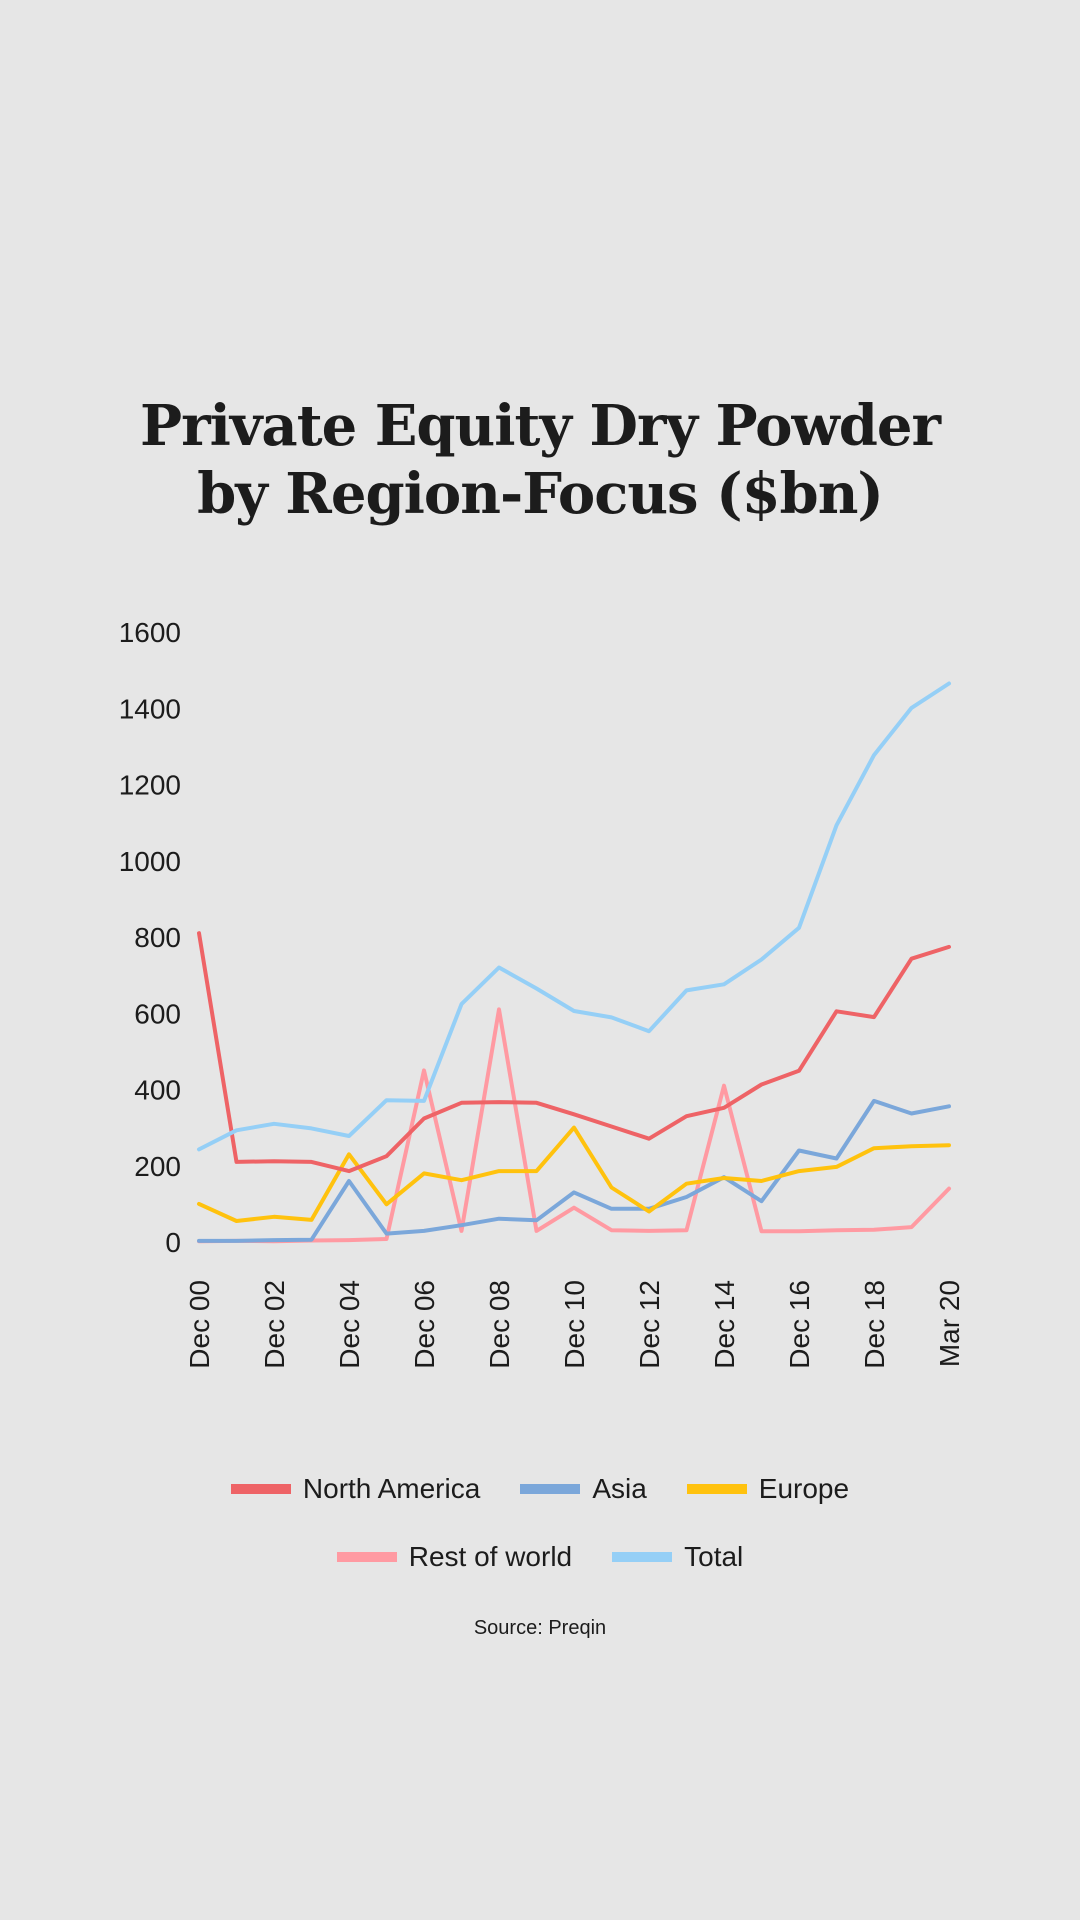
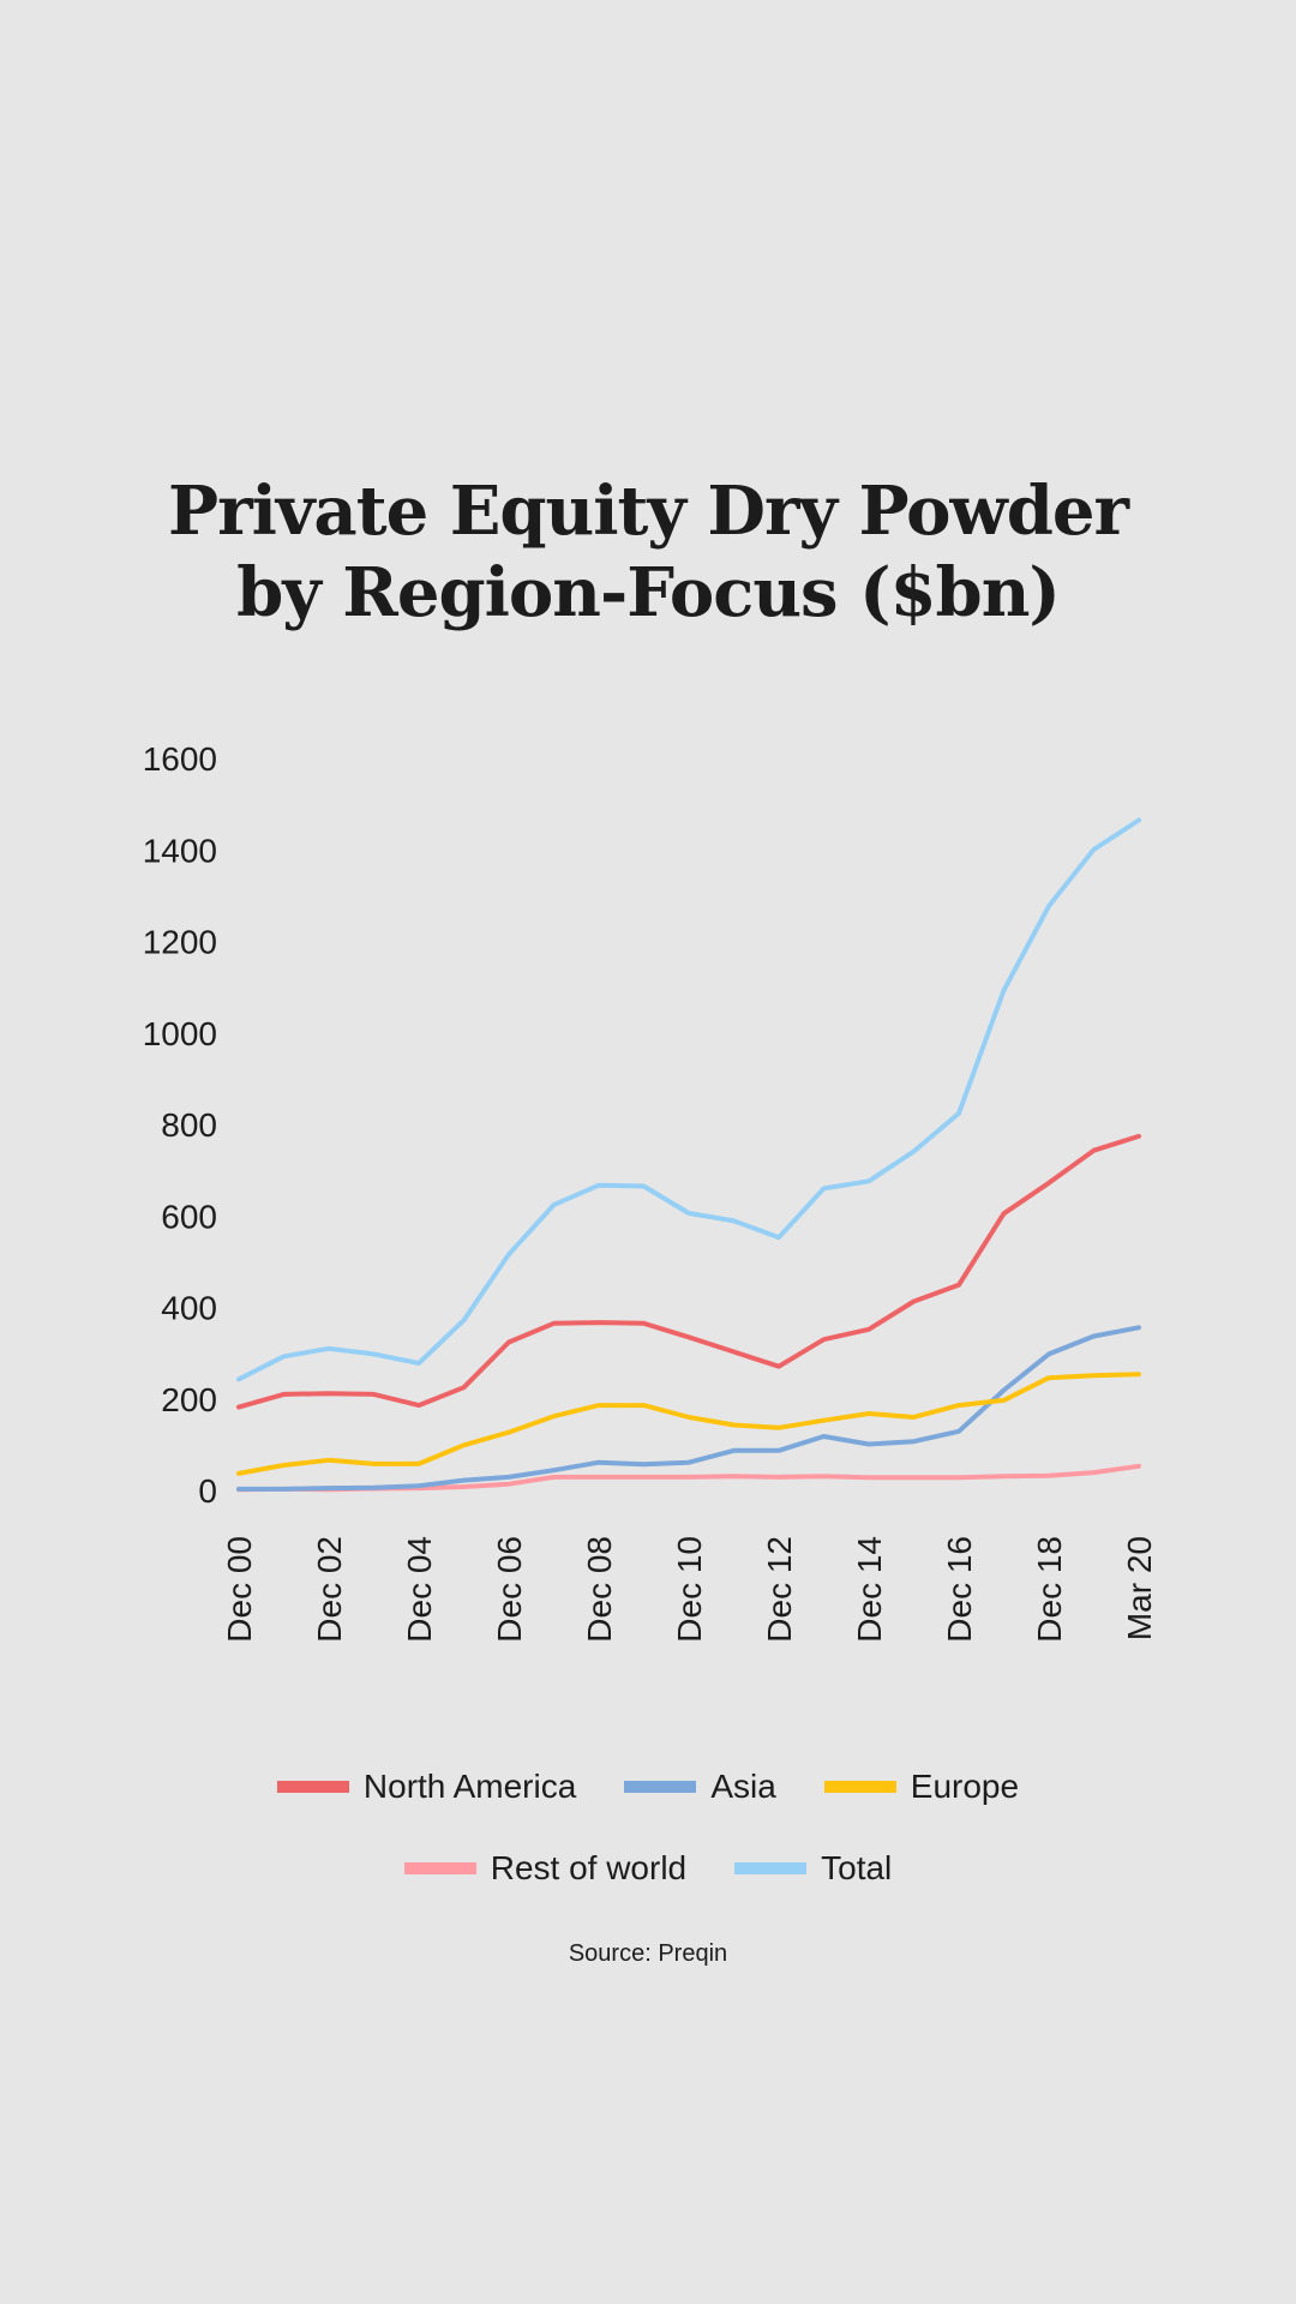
North America/Dec 00: 810 -> 180
Europe/Dec 00: 100 -> 40
Asia/Dec 04: 160 -> 10
Europe/Dec 04: 230 -> 60
Europe/Dec 06: 180 -> 130
Rest of world/Dec 06: 450 -> 10
Total/Dec 06: 370 -> 520
Rest of world/Dec 08: 610 -> 30
Total/Dec 08: 720 -> 670
Asia/Dec 10: 130 -> 60
Europe/Dec 10: 300 -> 160
Rest of world/Dec 10: 90 -> 30
Europe/Dec 12: 80 -> 140
Asia/Dec 14: 170 -> 100
Rest of world/Dec 14: 410 -> 30
Asia/Dec 16: 240 -> 130
North America/Dec 18: 590 -> 670
Asia/Dec 18: 370 -> 300
Rest of world/Mar 20: 140 -> 50
